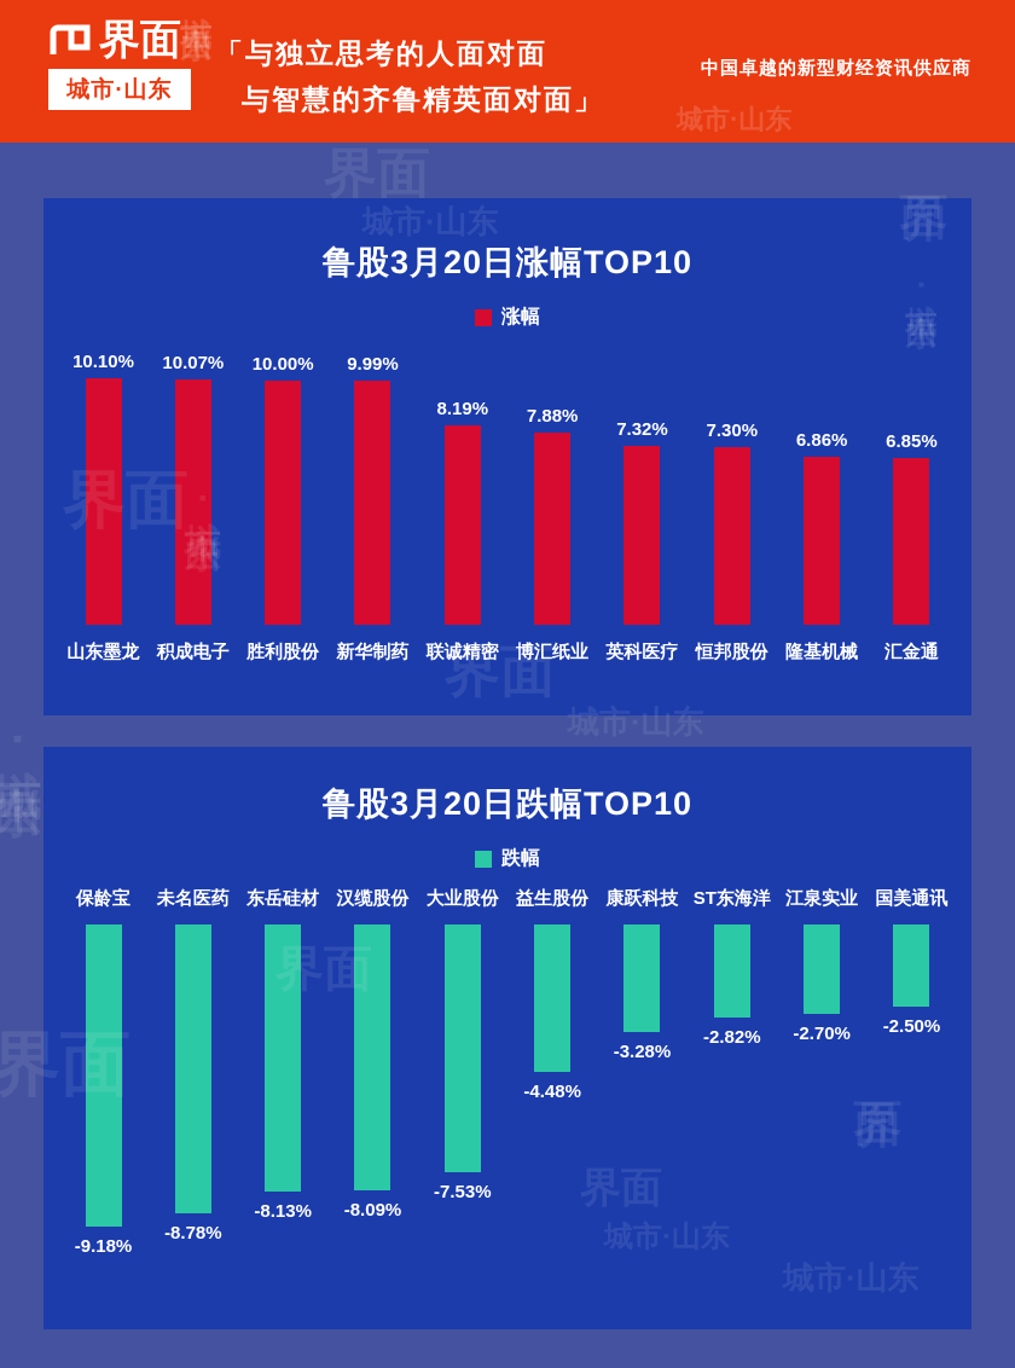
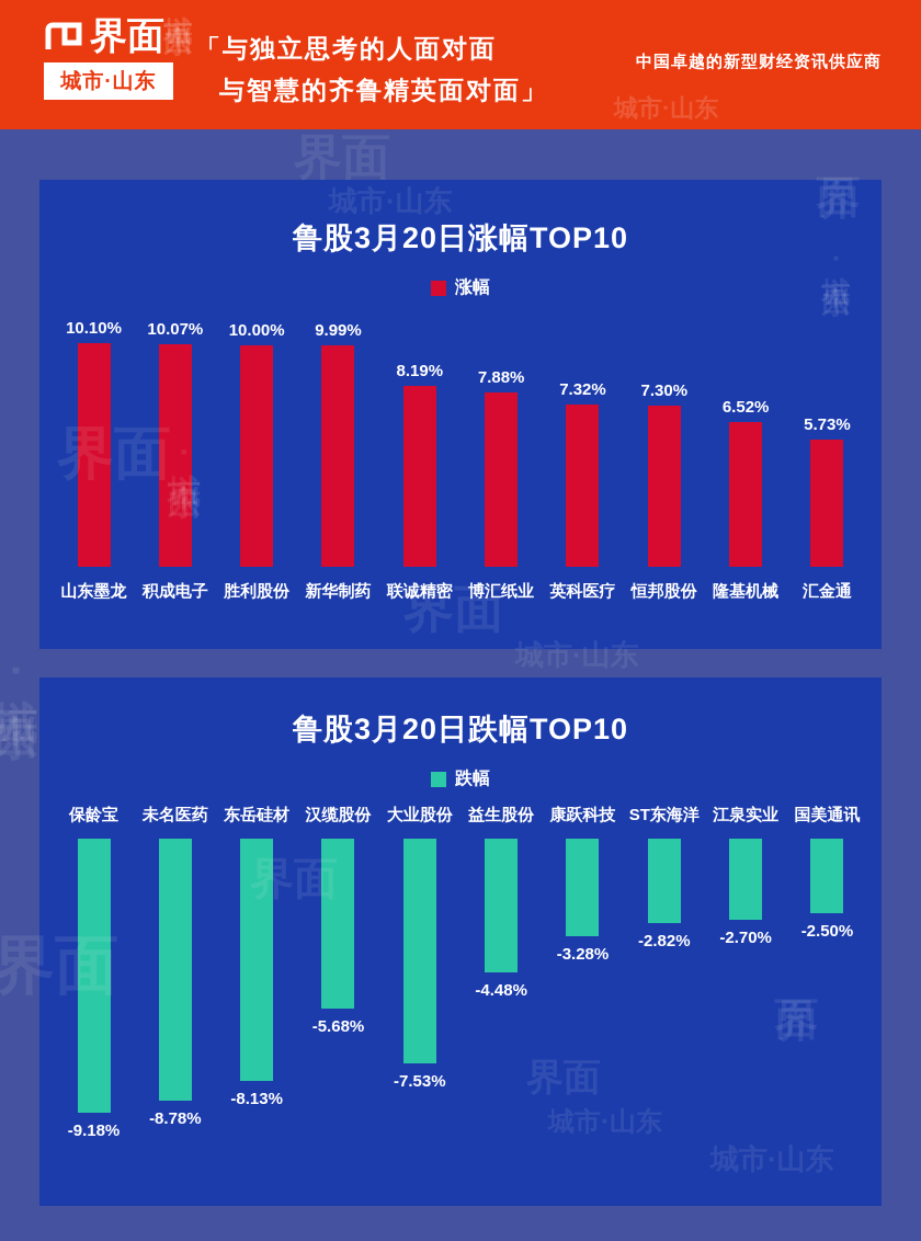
鲁股3月20日涨幅TOP10/隆基机械: 6.86% -> 6.52%
鲁股3月20日涨幅TOP10/汇金通: 6.85% -> 5.73%
鲁股3月20日跌幅TOP10/汉缆股份: -8.09% -> -5.68%
